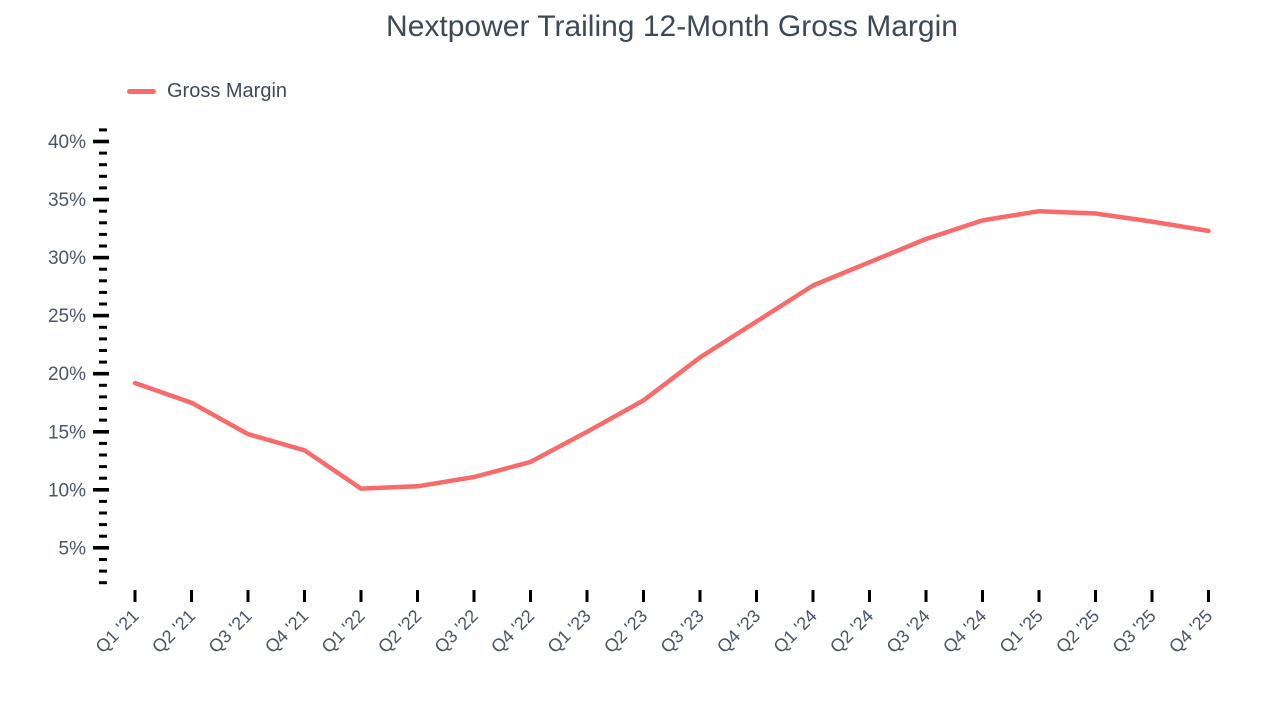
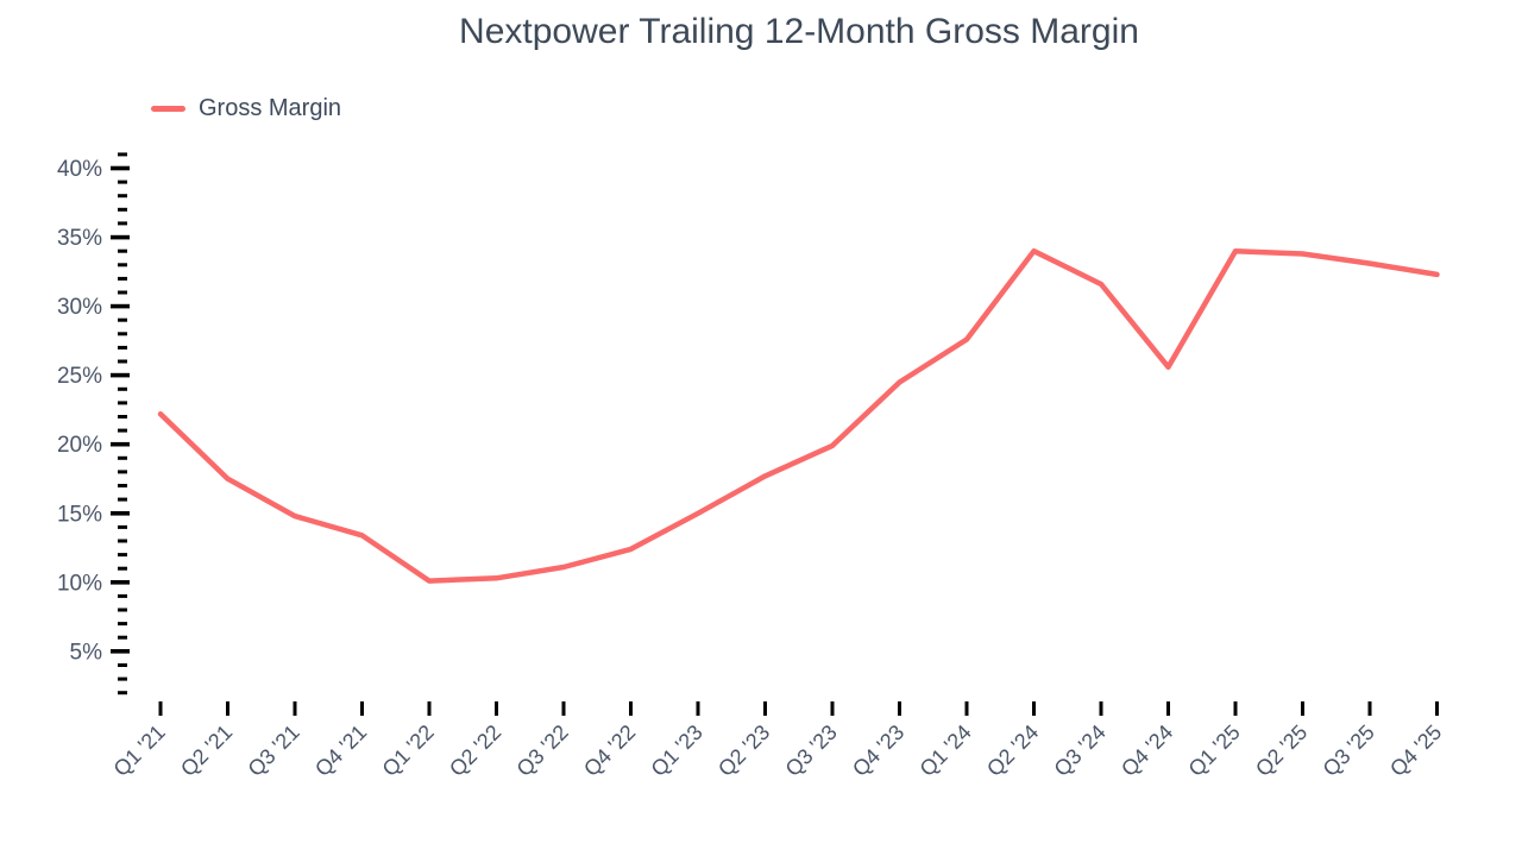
Q1 '21: 19.2% -> 22.2%
Q3 '23: 21.4% -> 19.9%
Q2 '24: 29.6% -> 34.0%
Q4 '24: 33.2% -> 25.6%
